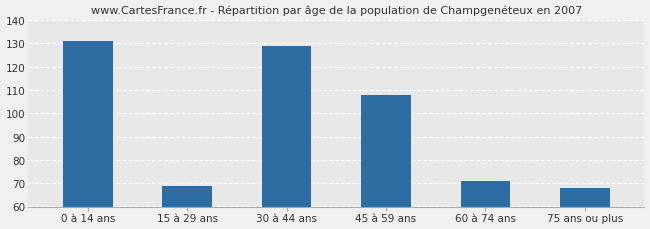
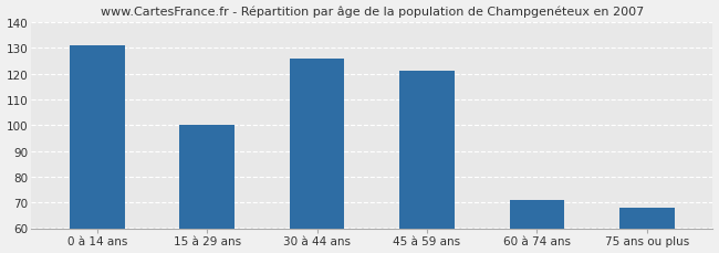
15 à 29 ans: 69 -> 100
30 à 44 ans: 129 -> 126
45 à 59 ans: 108 -> 121
